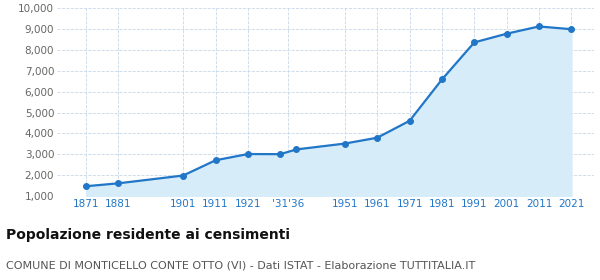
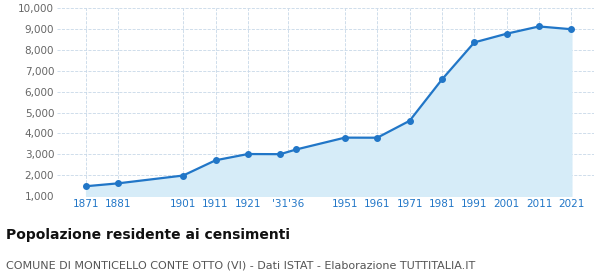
1951: 3,520 -> 3,800
